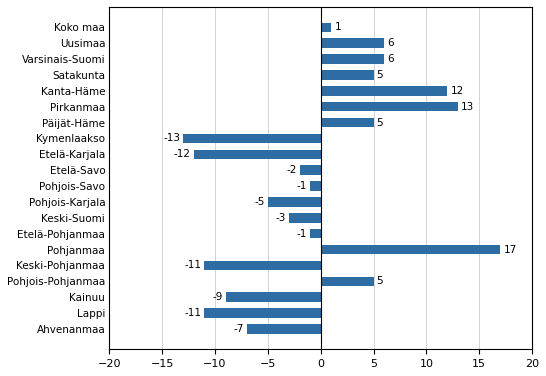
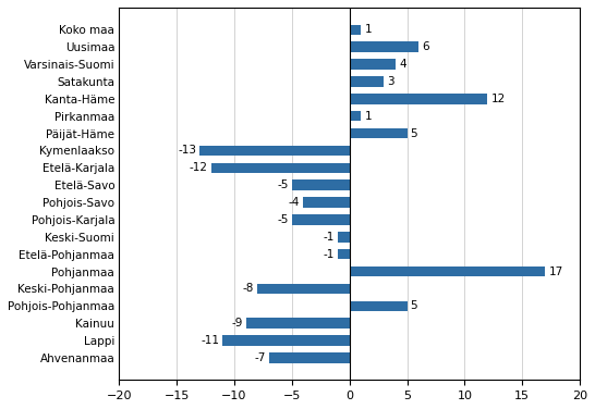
Varsinais-Suomi: 6 -> 4
Satakunta: 5 -> 3
Pirkanmaa: 13 -> 1
Etelä-Savo: -2 -> -5
Pohjois-Savo: -1 -> -4
Keski-Suomi: -3 -> -1
Keski-Pohjanmaa: -11 -> -8
